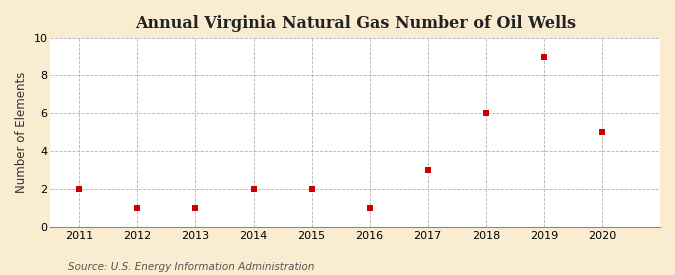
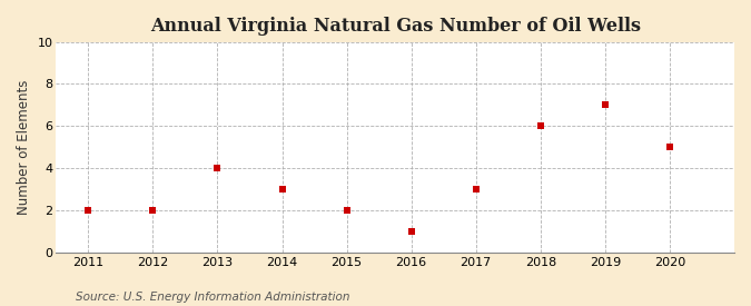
2012: 1 -> 2
2013: 1 -> 4
2014: 2 -> 3
2019: 9 -> 7
